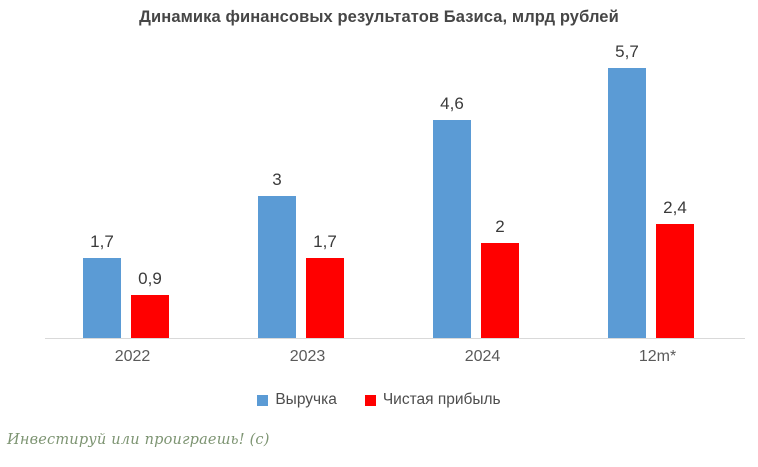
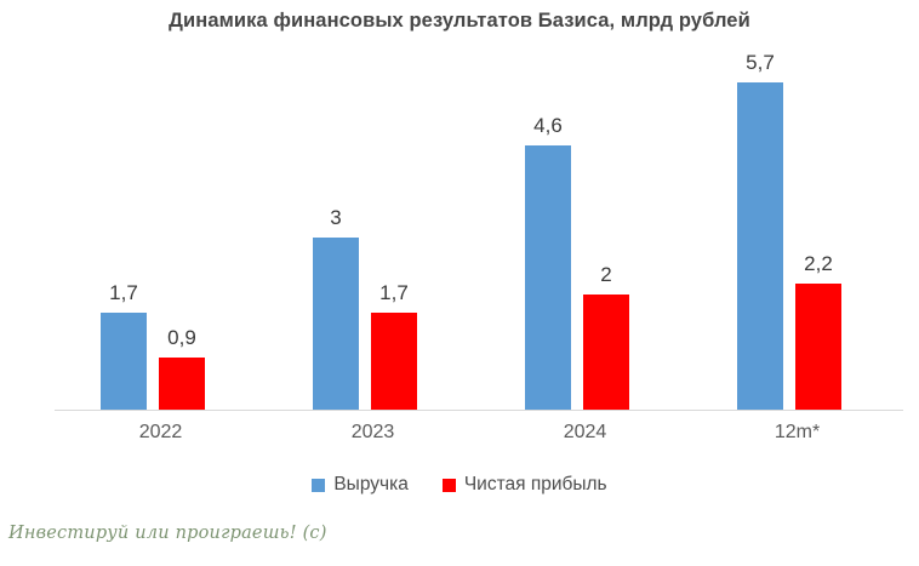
Чистая прибыль/12m*: 2,4 -> 2,2
